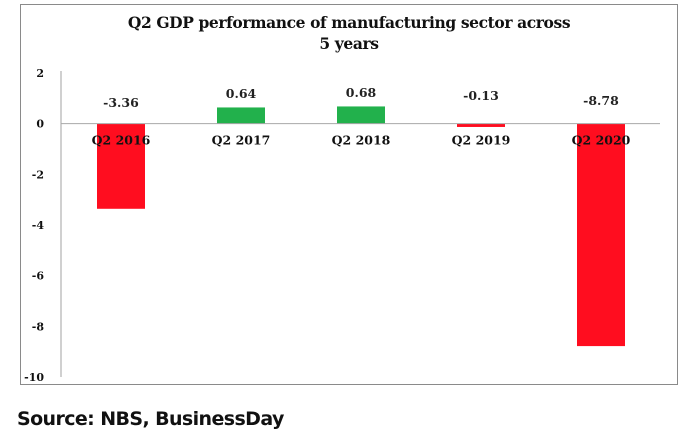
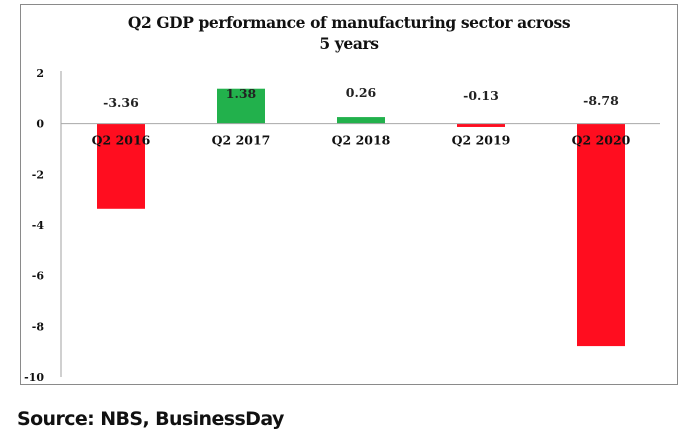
Q2 2017: 0.64 -> 1.38
Q2 2018: 0.68 -> 0.26
